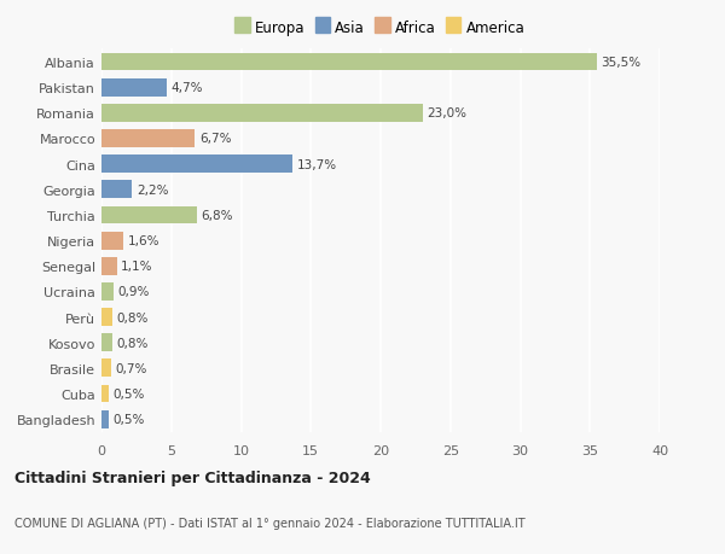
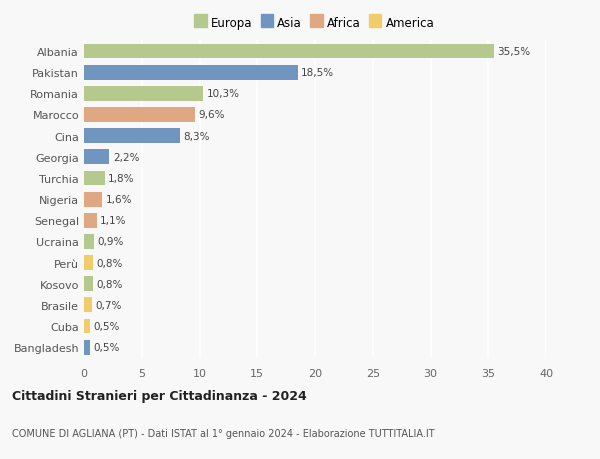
Pakistan: 4,7% -> 18,5%
Romania: 23,0% -> 10,3%
Marocco: 6,7% -> 9,6%
Cina: 13,7% -> 8,3%
Turchia: 6,8% -> 1,8%
